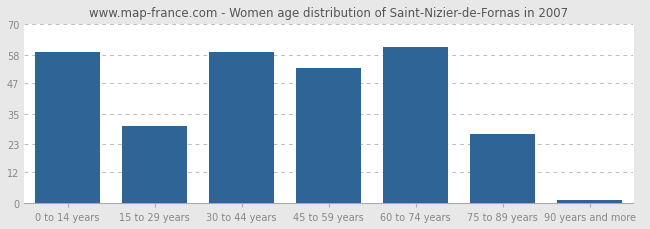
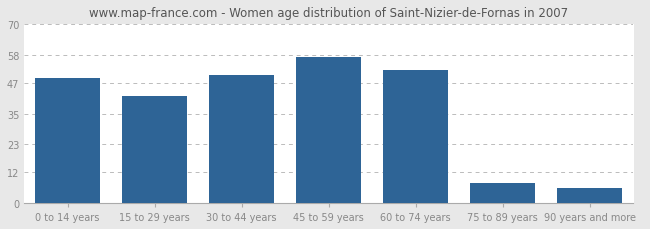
0 to 14 years: 59 -> 49
15 to 29 years: 30 -> 42
30 to 44 years: 59 -> 50
45 to 59 years: 53 -> 57
60 to 74 years: 61 -> 52
75 to 89 years: 27 -> 8
90 years and more: 1 -> 6
